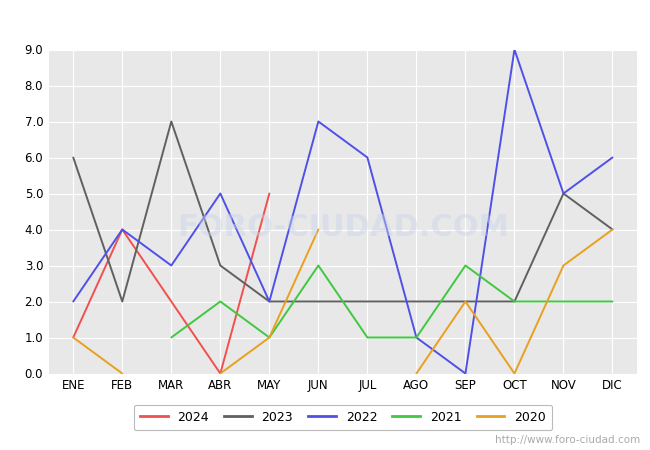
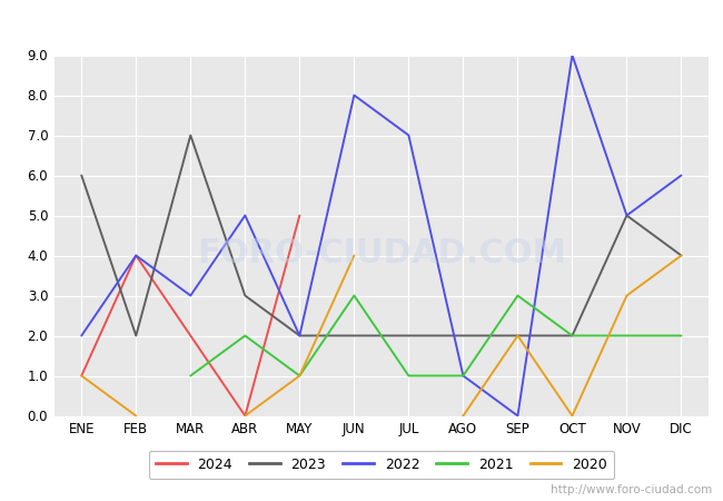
2022/JUN: 7 -> 8
2022/JUL: 6 -> 7
